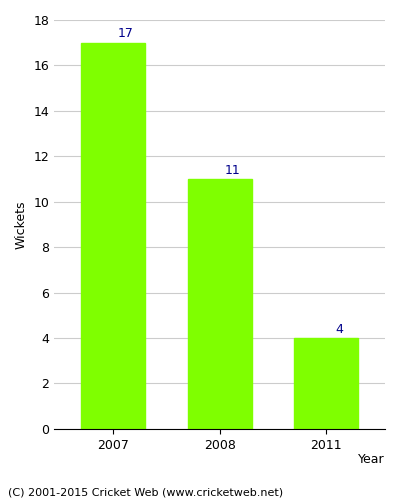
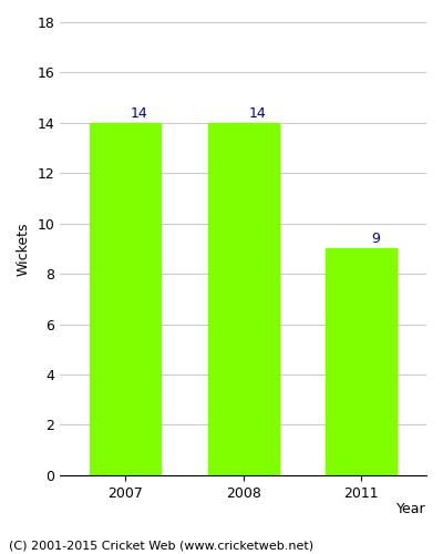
2007: 17 -> 14
2008: 11 -> 14
2011: 4 -> 9
